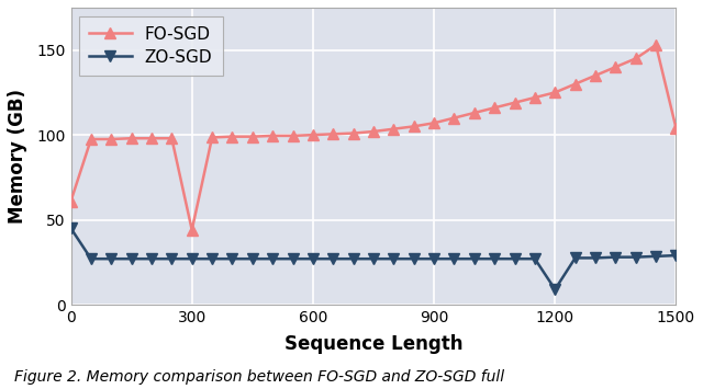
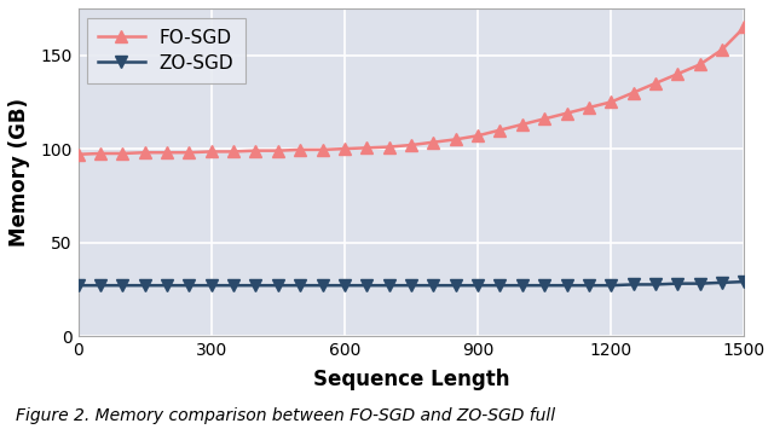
FO-SGD/0: 61 -> 97
ZO-SGD/0: 45 -> 27
FO-SGD/300: 44 -> 98
ZO-SGD/1200: 9 -> 27
FO-SGD/1500: 104 -> 165
